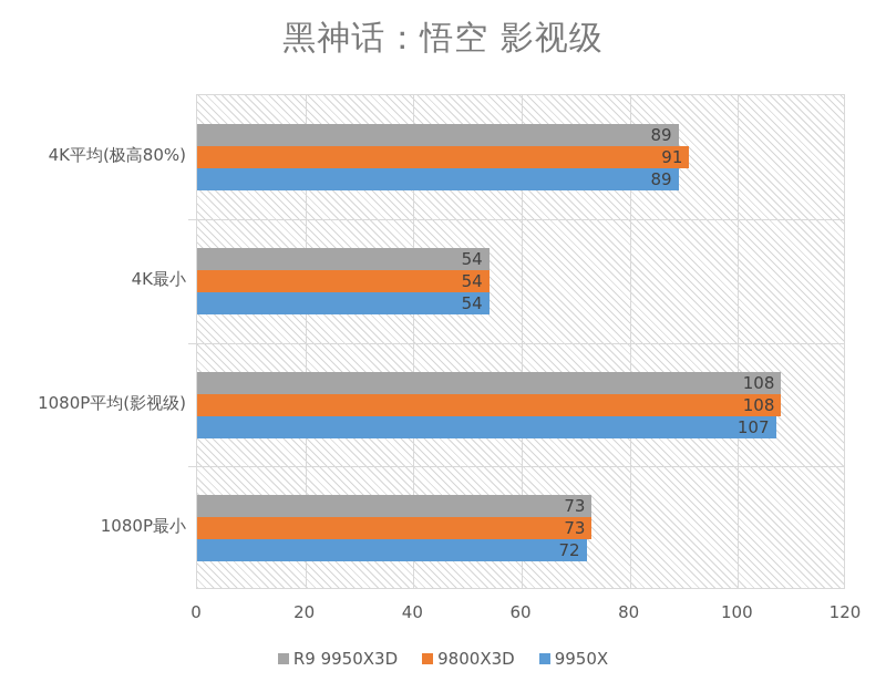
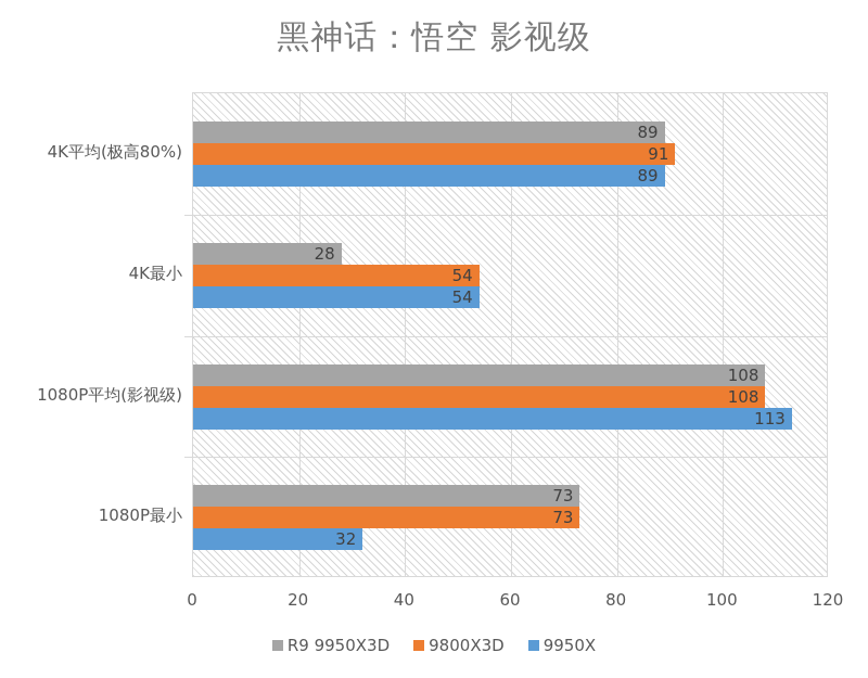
R9 9950X3D/4K最小: 54 -> 28
9950X/1080P平均(影视级): 107 -> 113
9950X/1080P最小: 72 -> 32
